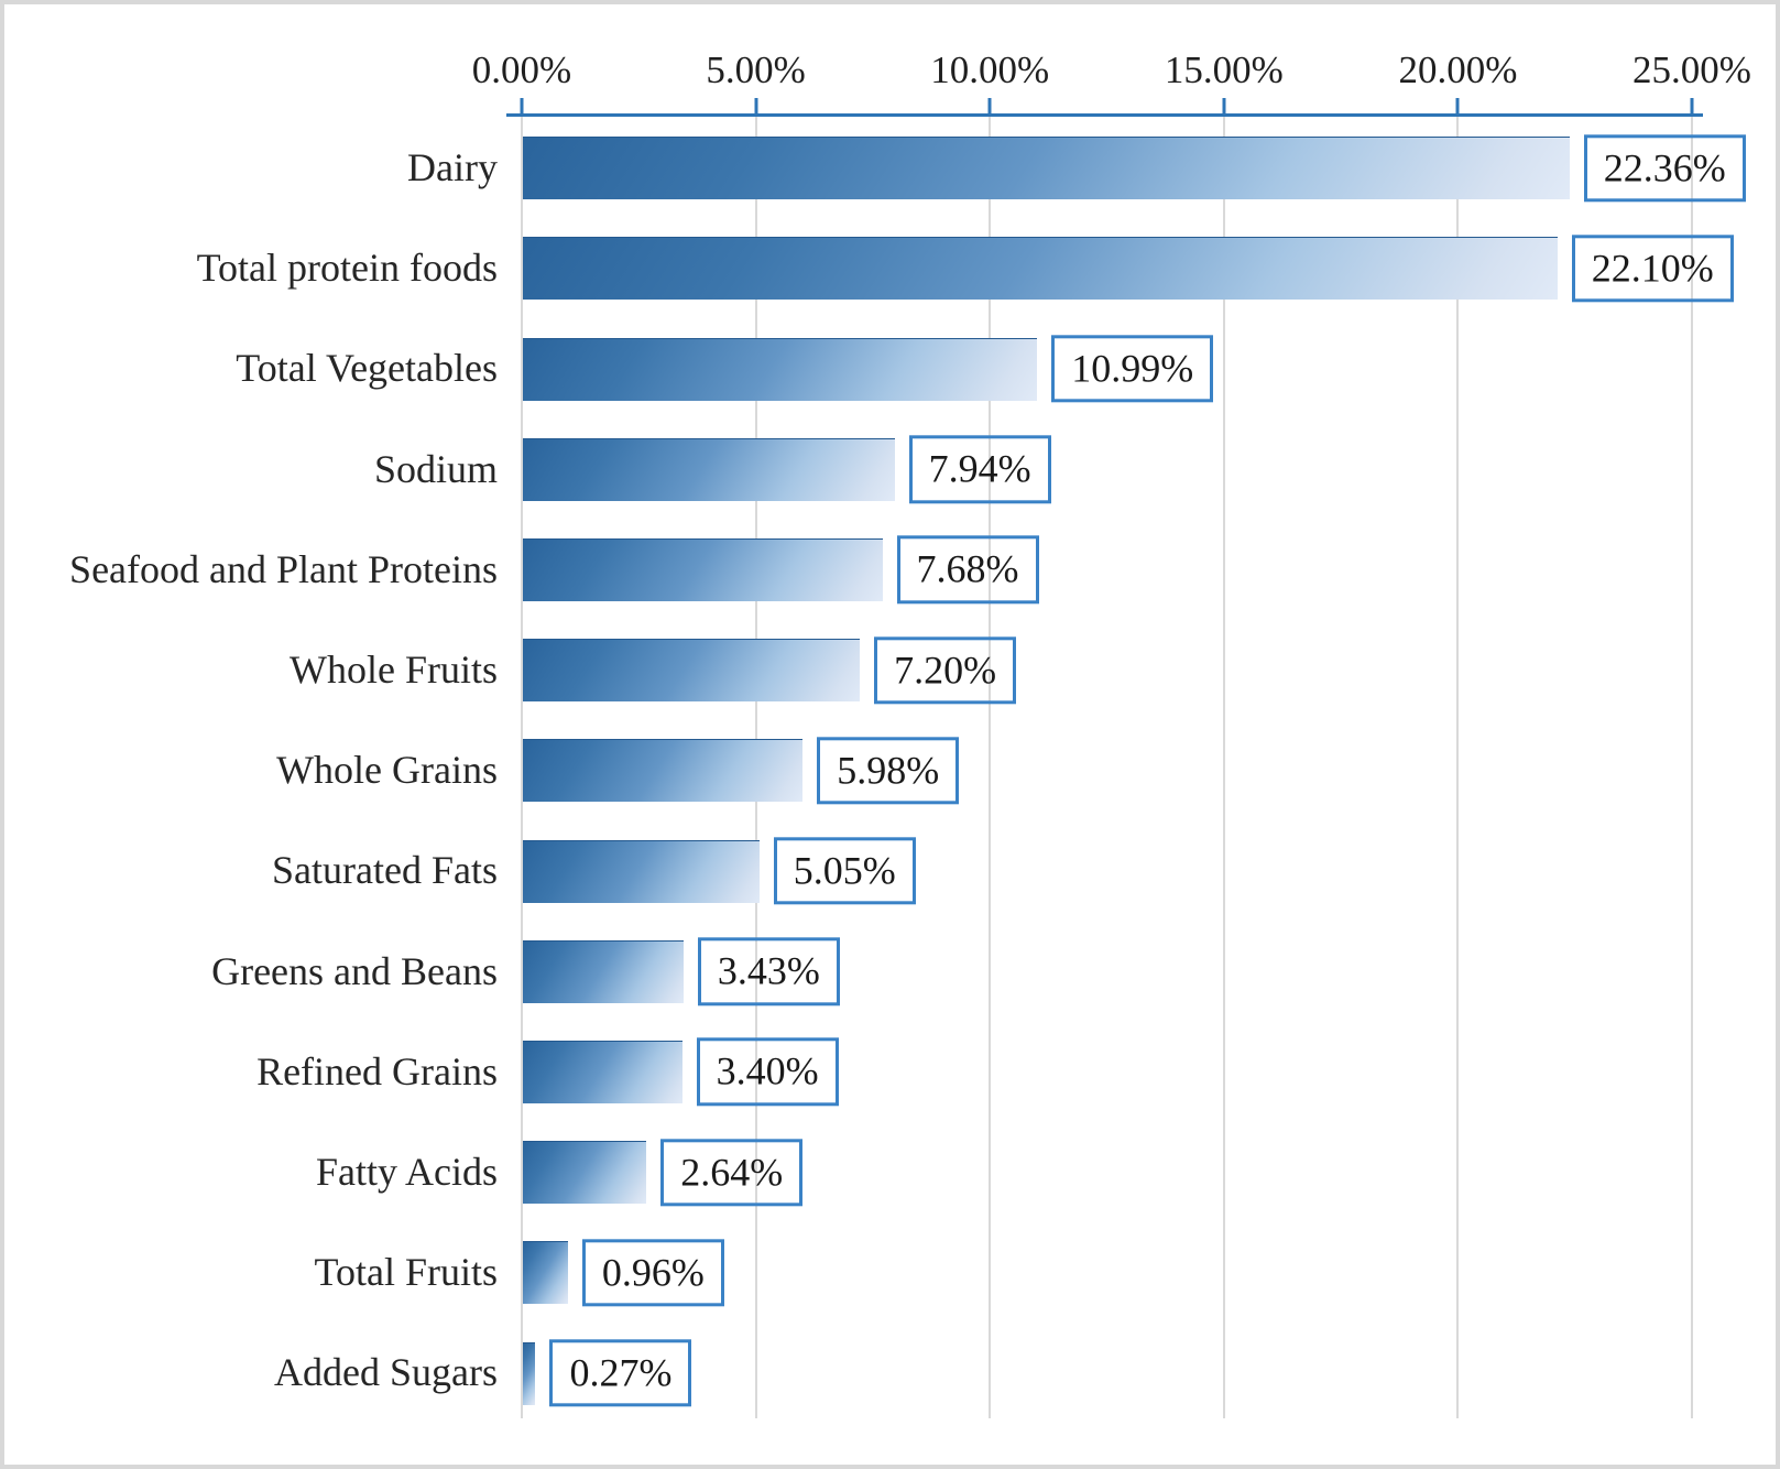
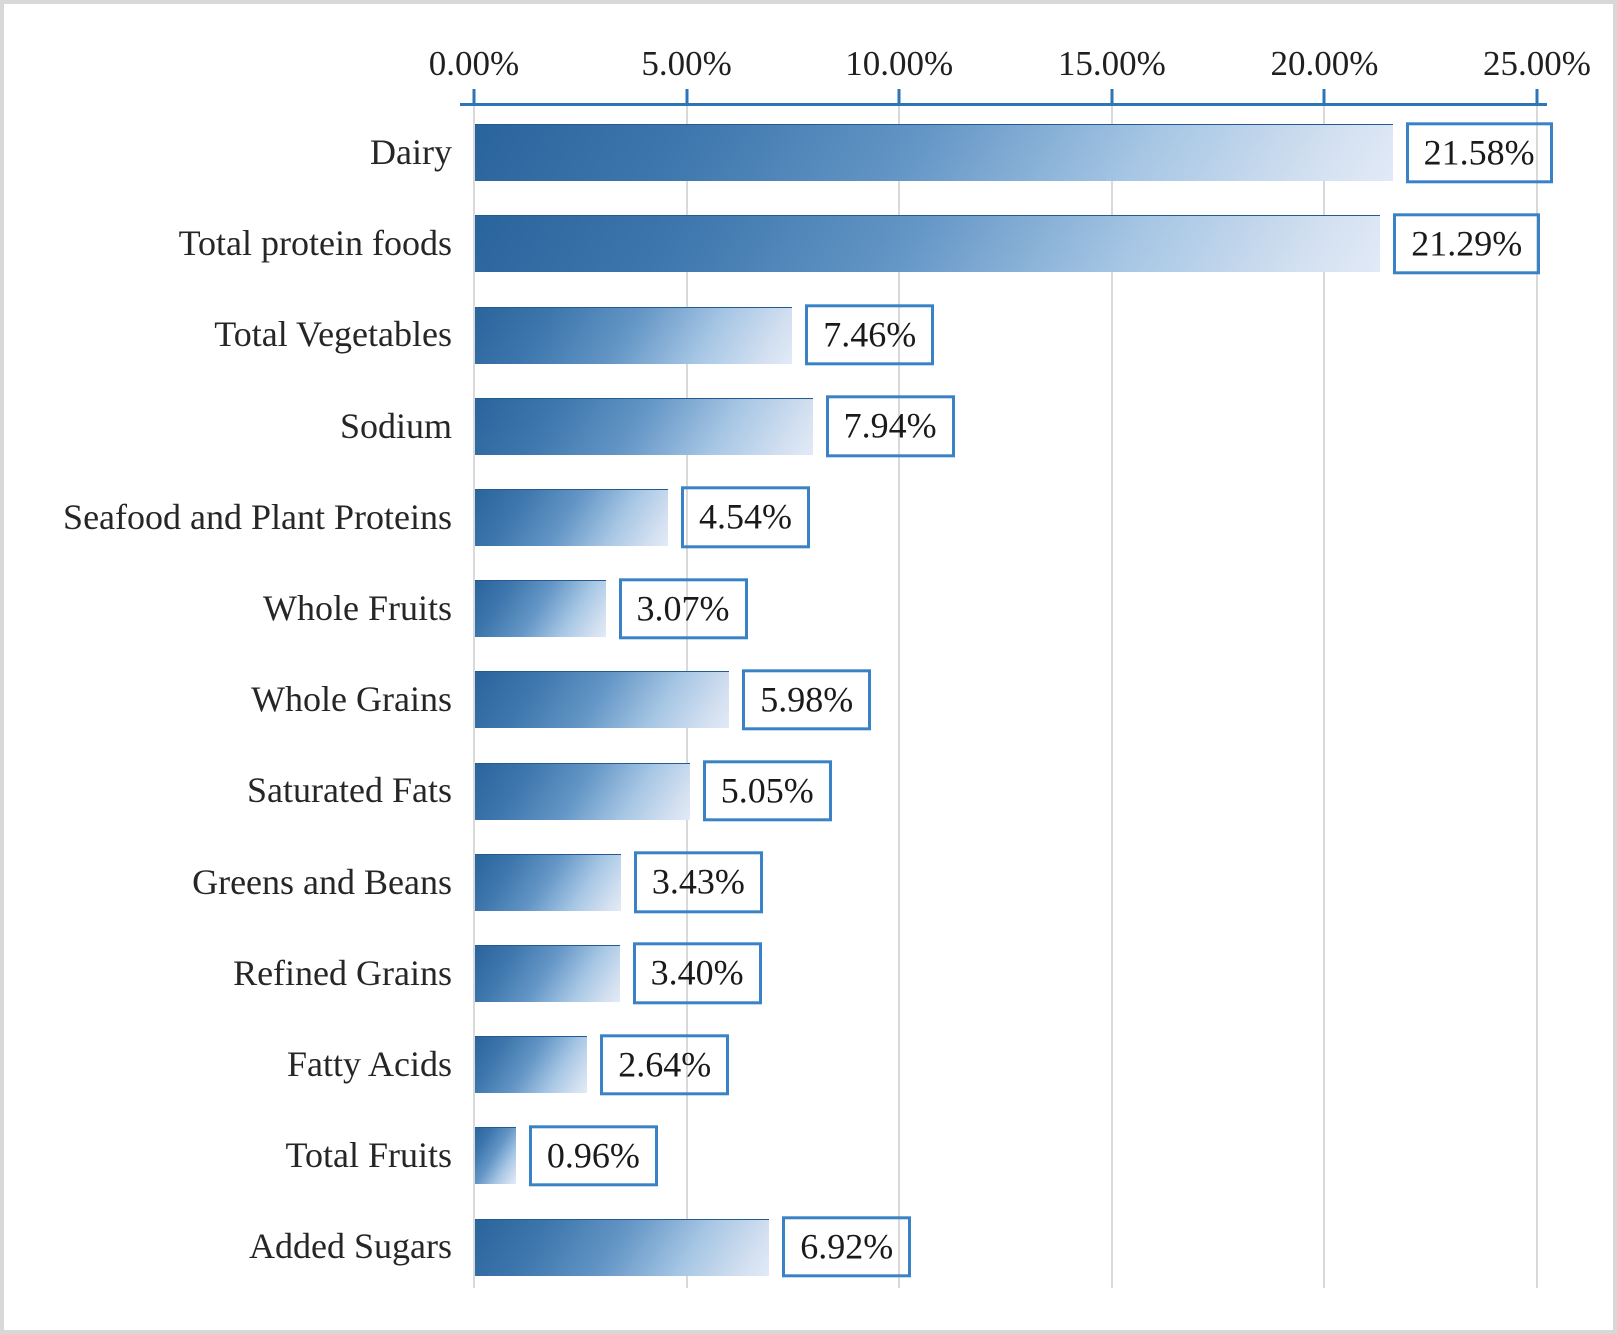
Dairy: 22.36% -> 21.58%
Total protein foods: 22.10% -> 21.29%
Total Vegetables: 10.99% -> 7.46%
Seafood and Plant Proteins: 7.68% -> 4.54%
Whole Fruits: 7.20% -> 3.07%
Added Sugars: 0.27% -> 6.92%
